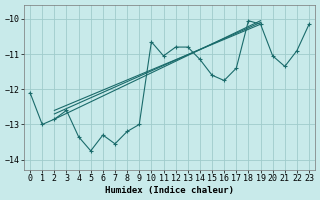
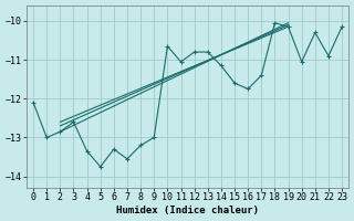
21: -11.35 -> -10.30
